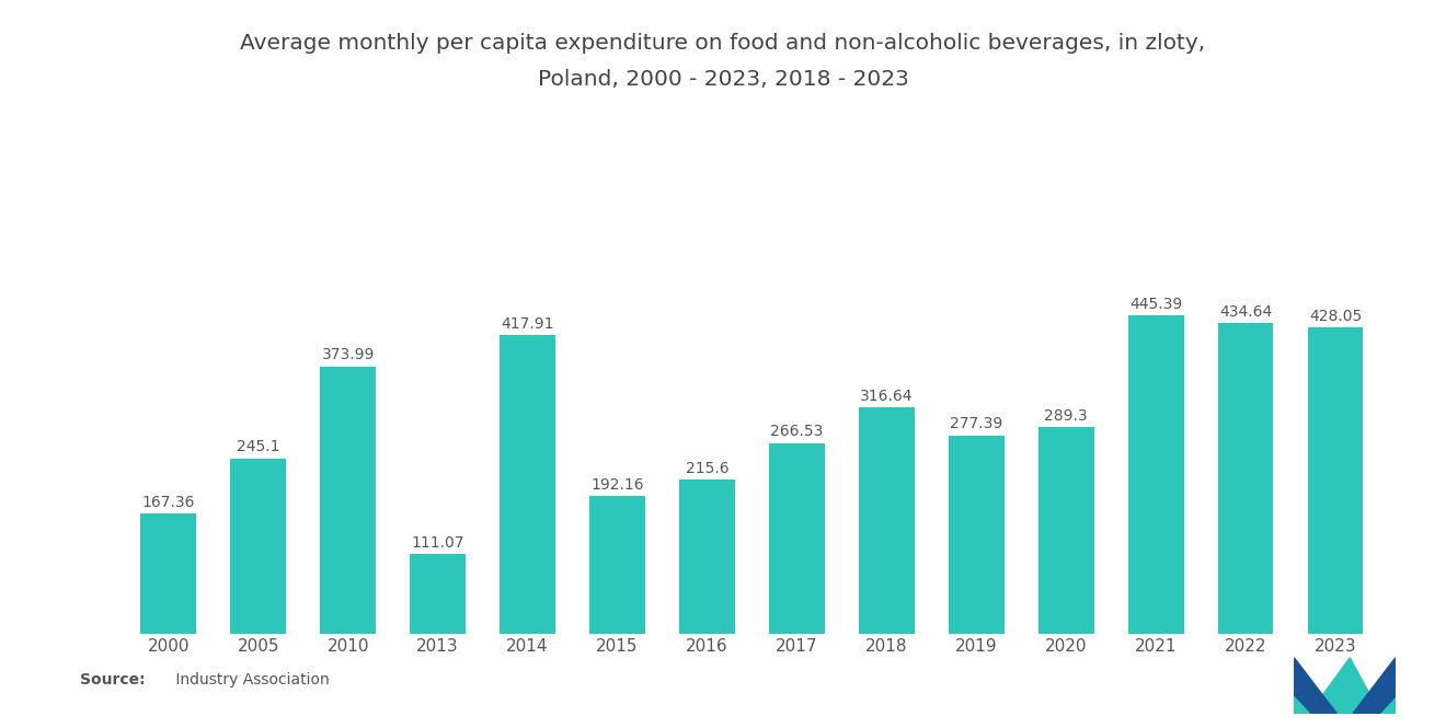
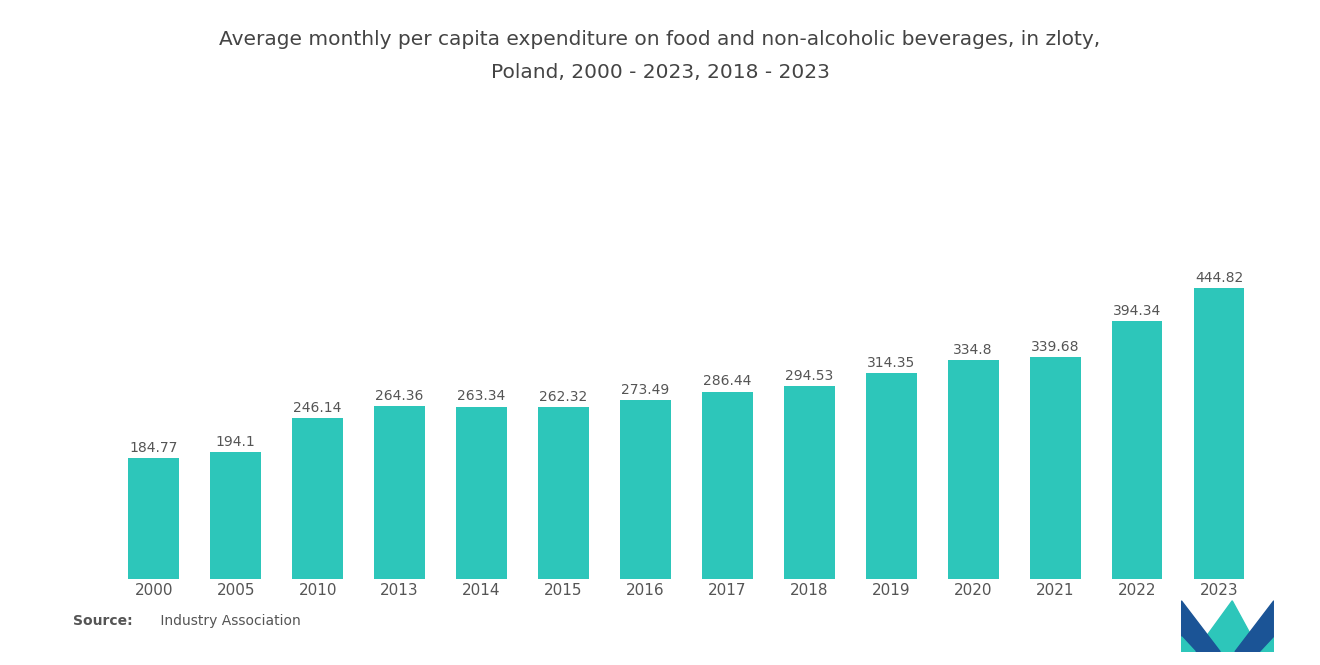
2000: 167.36 -> 184.77
2005: 245.1 -> 194.1
2010: 373.99 -> 246.14
2013: 111.07 -> 264.36
2014: 417.91 -> 263.34
2015: 192.16 -> 262.32
2016: 215.6 -> 273.49
2017: 266.53 -> 286.44
2018: 316.64 -> 294.53
2019: 277.39 -> 314.35
2020: 289.3 -> 334.8
2021: 445.39 -> 339.68
2022: 434.64 -> 394.34
2023: 428.05 -> 444.82
